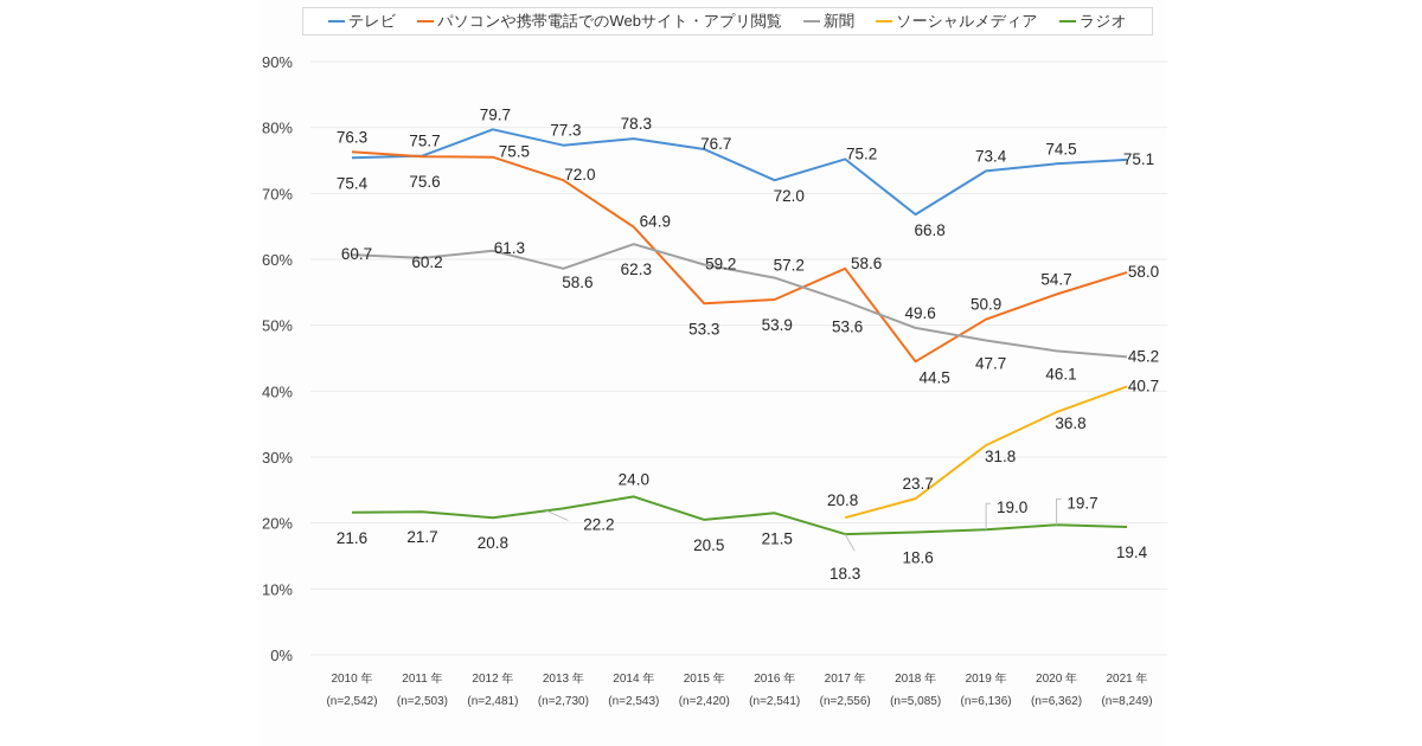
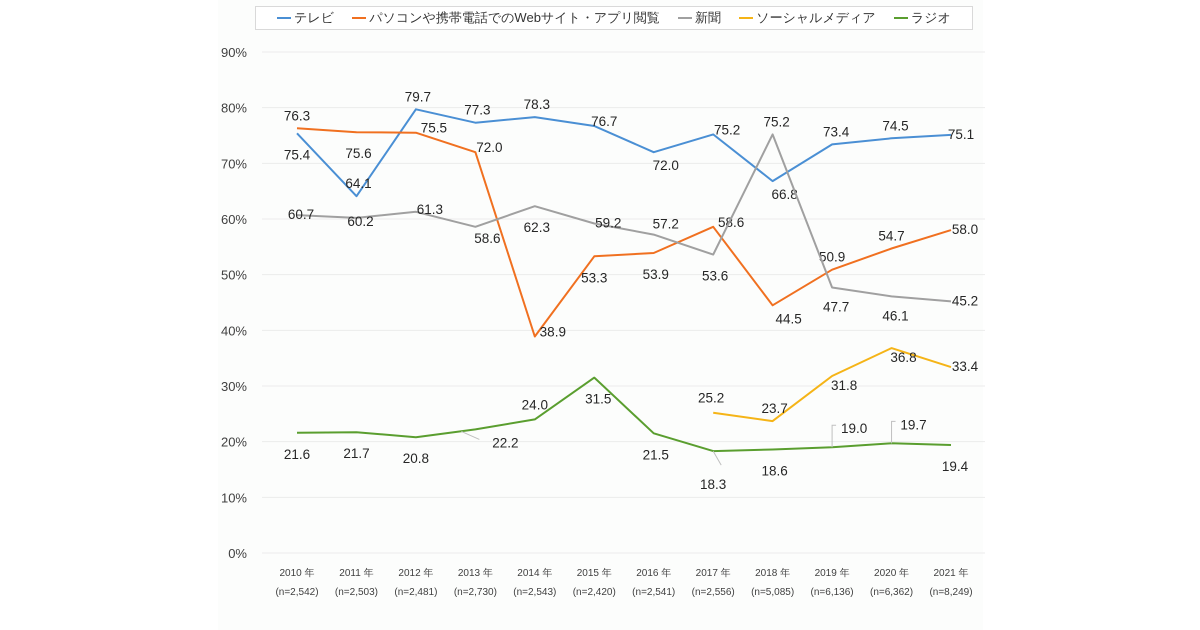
テレビ/2011 年: 75.7 -> 64.1
パソコンや携帯電話でのWebサイト・アプリ閲覧/2014 年: 64.9 -> 38.9
ラジオ/2015 年: 20.5 -> 31.5
ソーシャルメディア/2017 年: 20.8 -> 25.2
新聞/2018 年: 49.6 -> 75.2
ソーシャルメディア/2021 年: 40.7 -> 33.4
